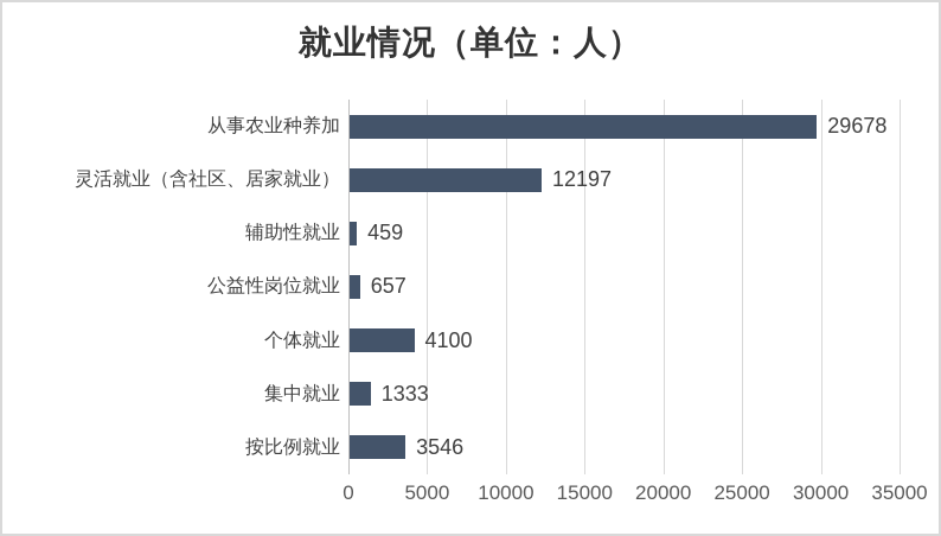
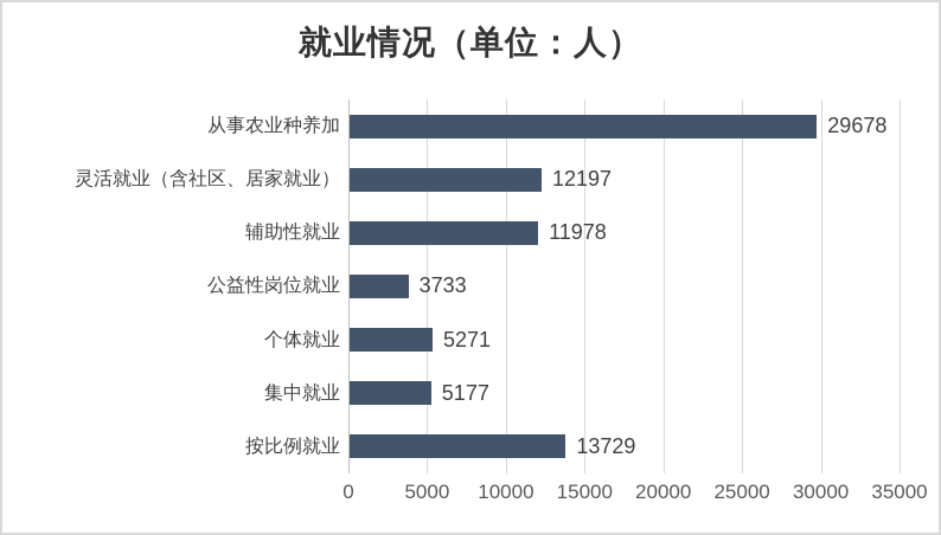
辅助性就业: 459 -> 11978
公益性岗位就业: 657 -> 3733
个体就业: 4100 -> 5271
集中就业: 1333 -> 5177
按比例就业: 3546 -> 13729
